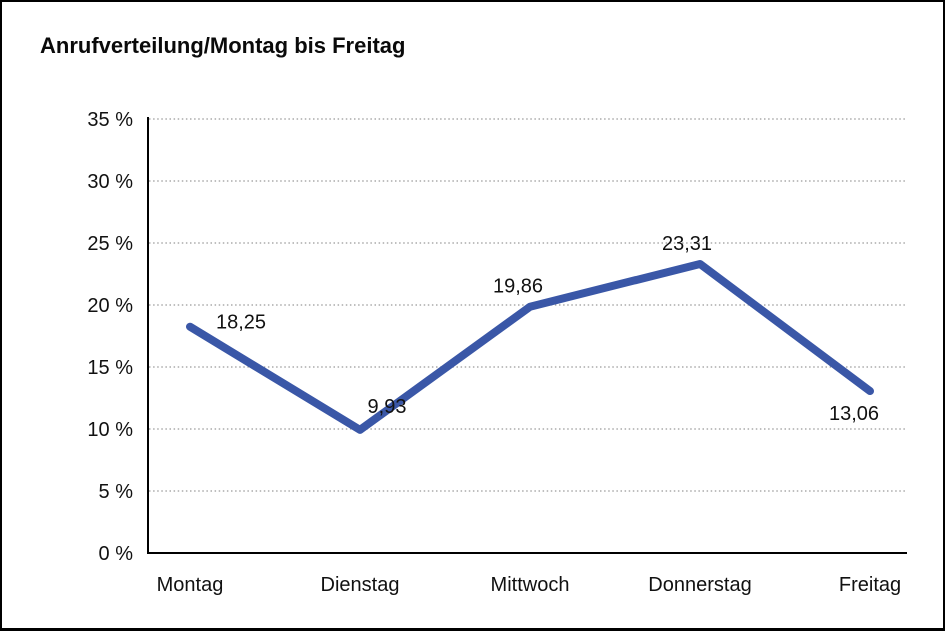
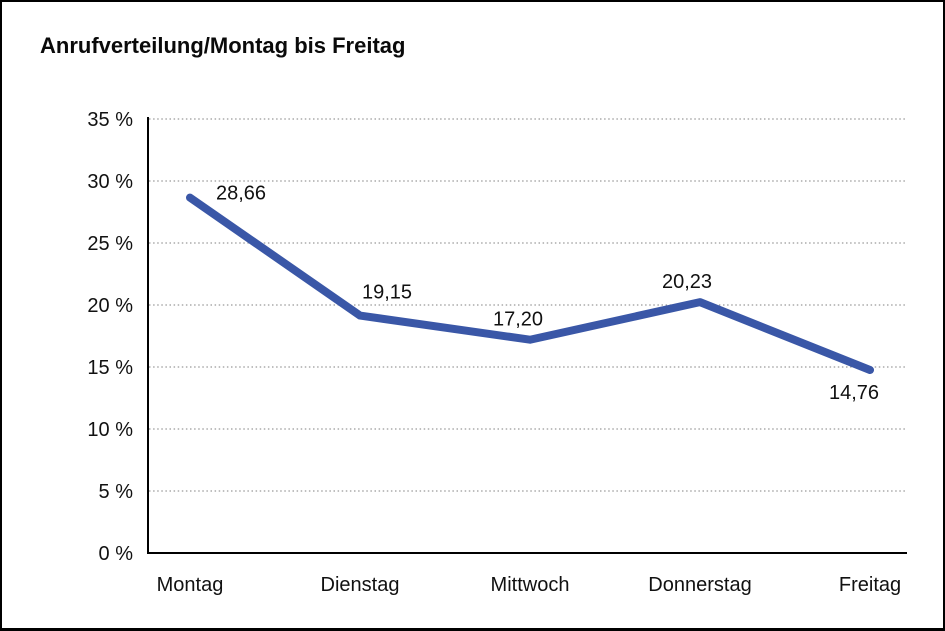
Montag: 18,25 -> 28,66
Dienstag: 9,93 -> 19,15
Mittwoch: 19,86 -> 17,20
Donnerstag: 23,31 -> 20,23
Freitag: 13,06 -> 14,76
